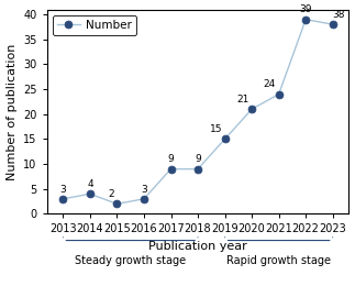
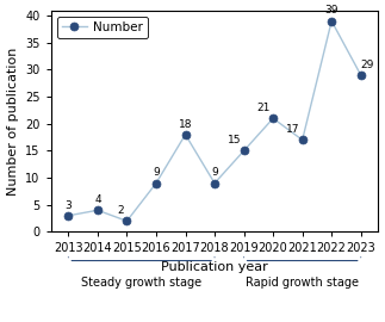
2016: 3 -> 9
2017: 9 -> 18
2021: 24 -> 17
2023: 38 -> 29
